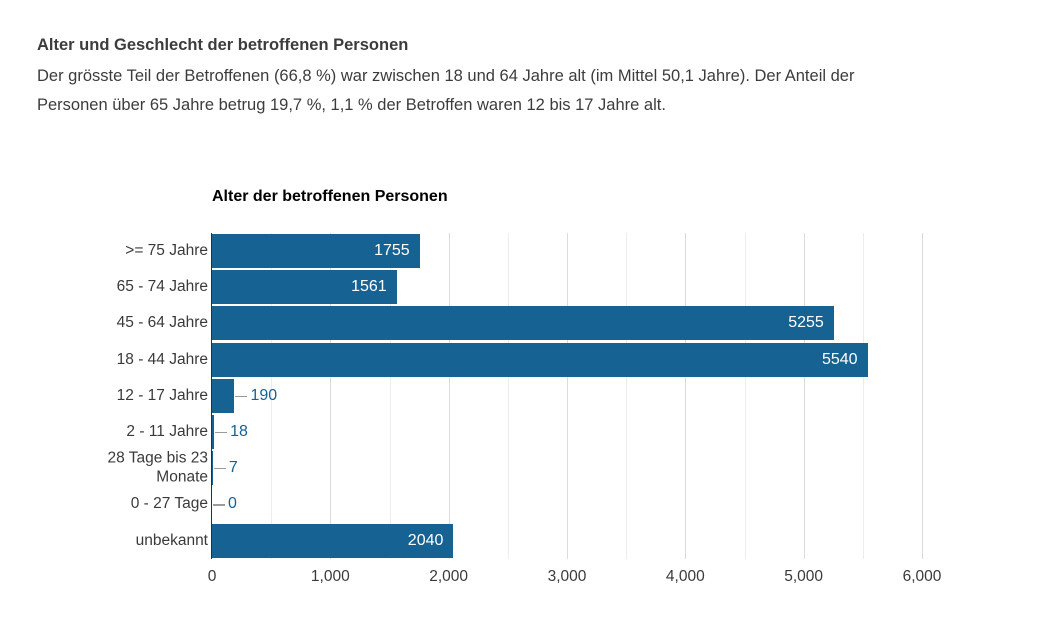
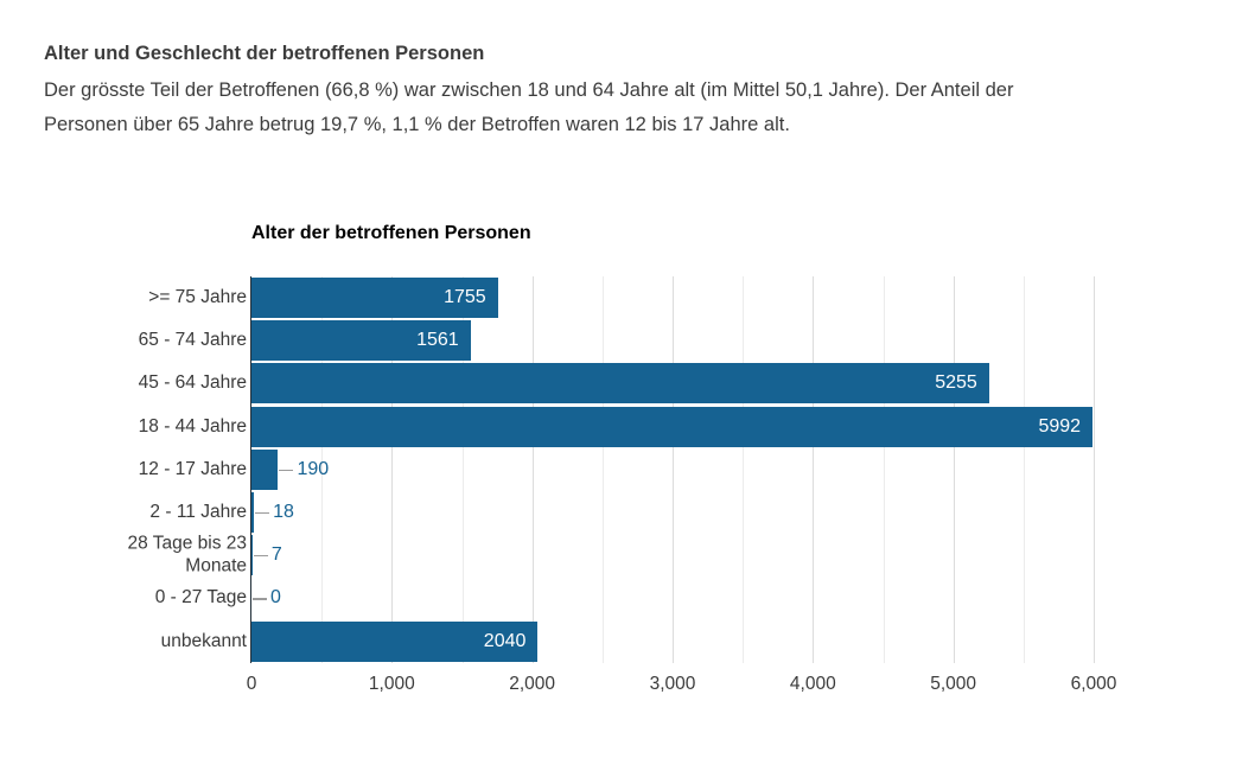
18 - 44 Jahre: 5540 -> 5992
